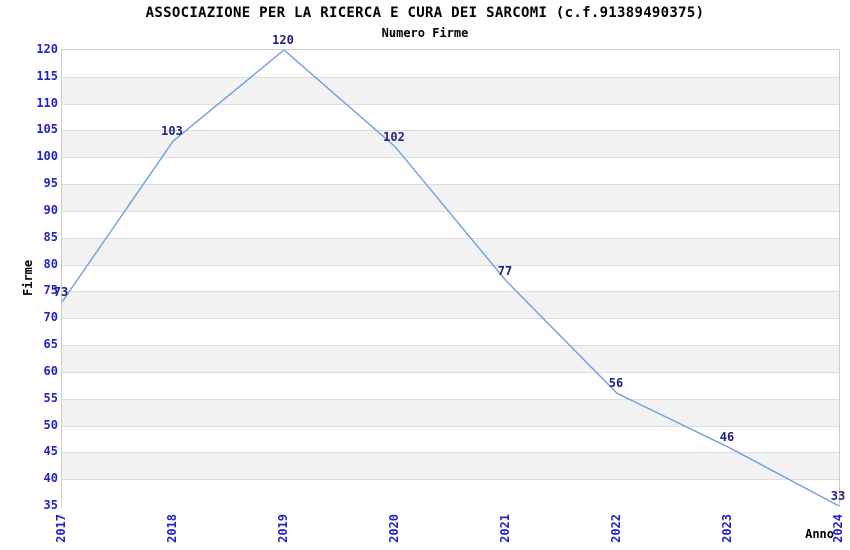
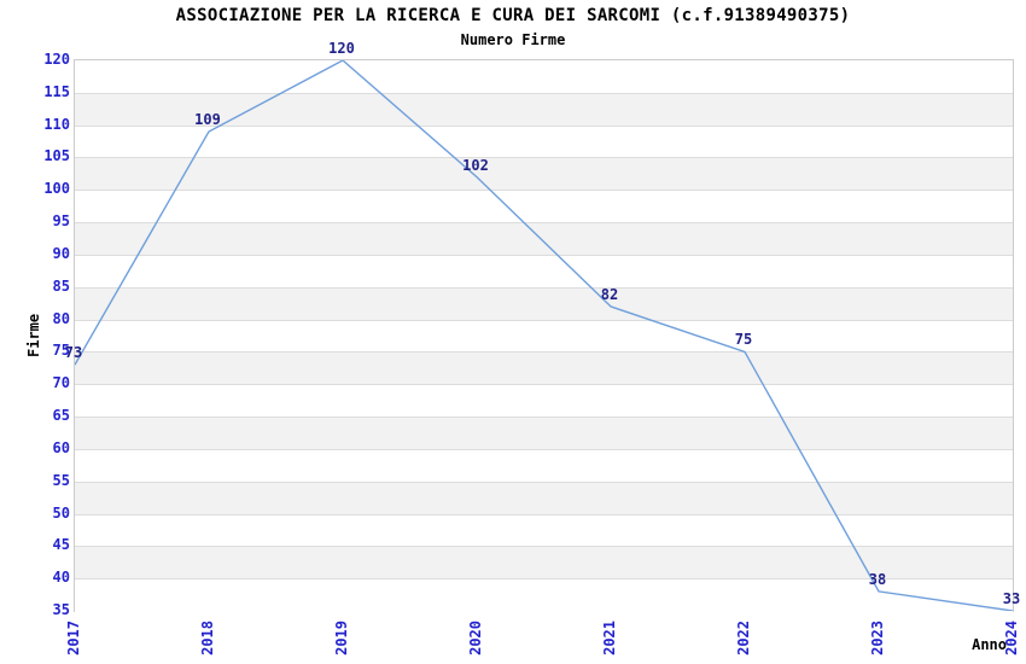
2018: 103 -> 109
2021: 77 -> 82
2022: 56 -> 75
2023: 46 -> 38
